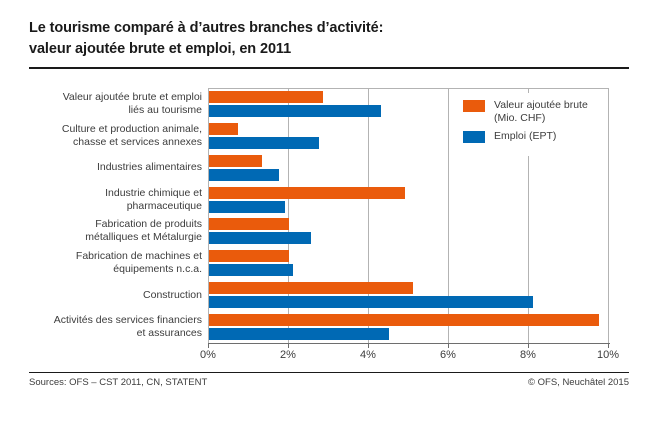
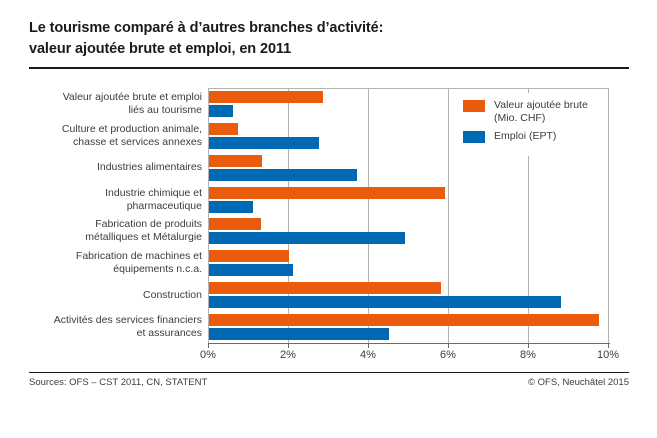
Emploi (EPT)/Valeur ajoutée brute et emploi liés au tourisme: 4.3% -> 0.6%
Emploi (EPT)/Industries alimentaires: 1.8% -> 3.7%
Valeur ajoutée brute (Mio. CHF)/Industrie chimique et pharmaceutique: 4.9% -> 5.9%
Emploi (EPT)/Industrie chimique et pharmaceutique: 1.9% -> 1.1%
Valeur ajoutée brute (Mio. CHF)/Fabrication de produits métalliques et Métalurgie: 2.0% -> 1.3%
Emploi (EPT)/Fabrication de produits métalliques et Métalurgie: 2.5% -> 4.9%
Valeur ajoutée brute (Mio. CHF)/Construction: 5.1% -> 5.8%
Emploi (EPT)/Construction: 8.1% -> 8.8%
